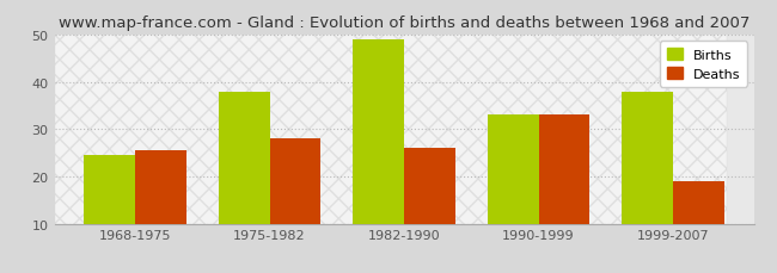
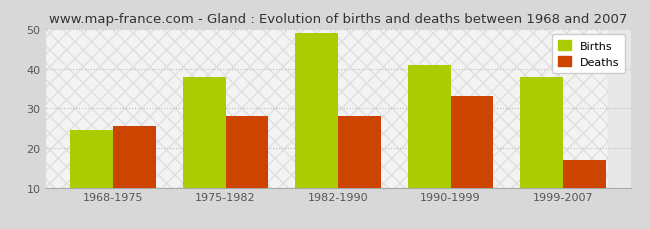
Deaths/1982-1990: 26.0 -> 28.0
Births/1990-1999: 33.0 -> 41.0
Deaths/1999-2007: 19.0 -> 17.0
